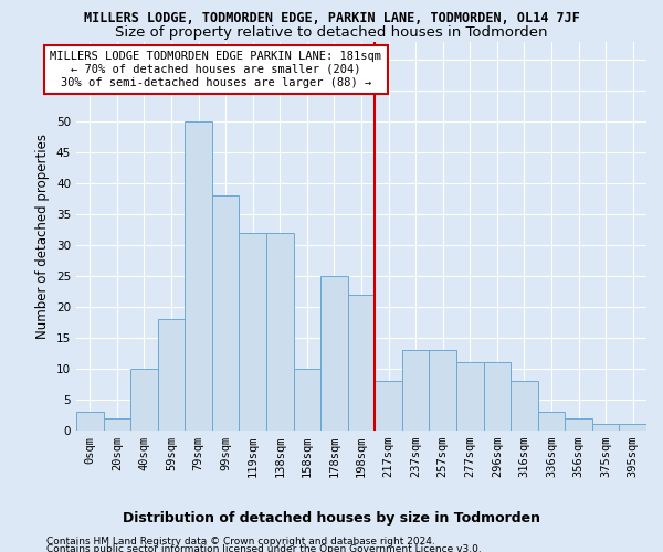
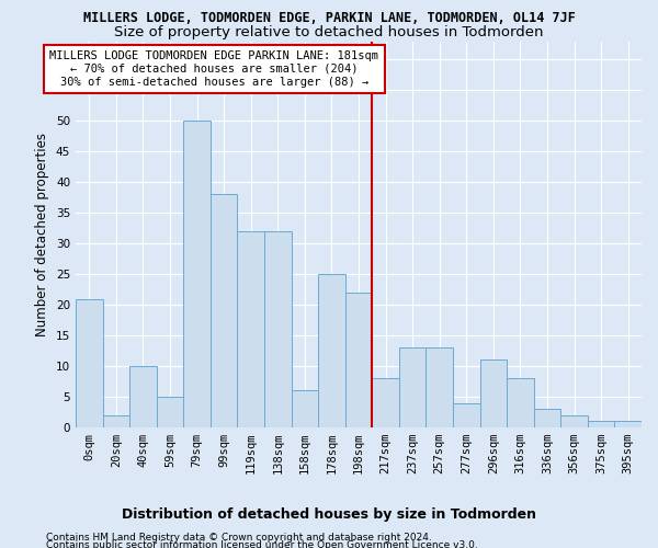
0sqm: 3 -> 21
59sqm: 18 -> 5
158sqm: 10 -> 6
277sqm: 11 -> 4
